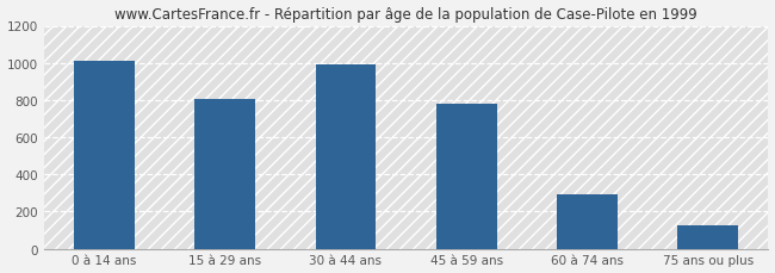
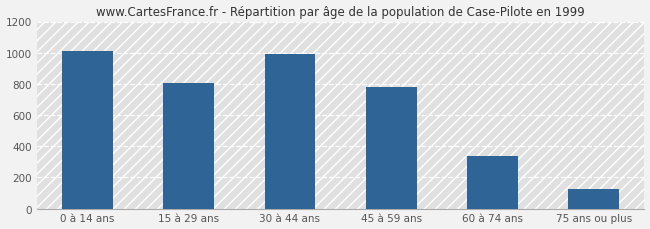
60 à 74 ans: 290 -> 340
